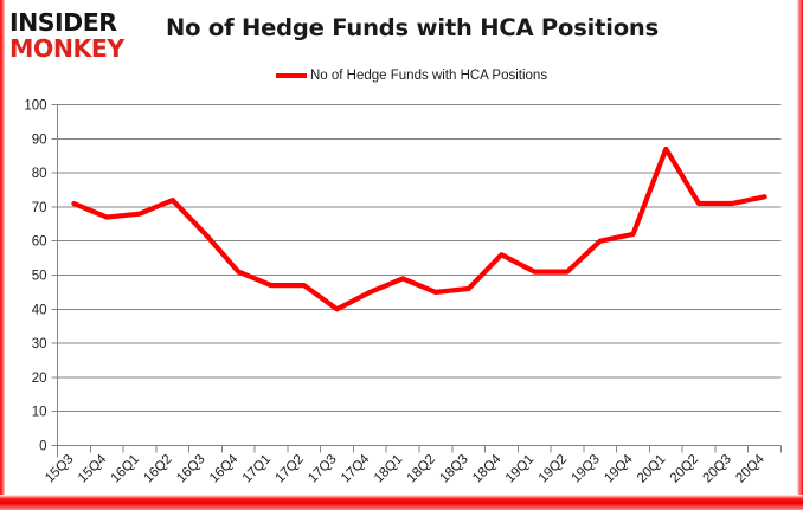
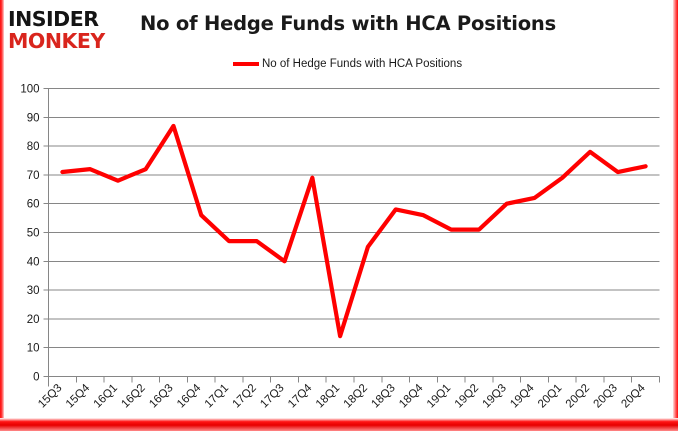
15Q4: 67 -> 72
16Q3: 62 -> 87
16Q4: 51 -> 56
17Q4: 45 -> 69
18Q1: 49 -> 14
18Q3: 46 -> 58
20Q1: 87 -> 69
20Q2: 71 -> 78
